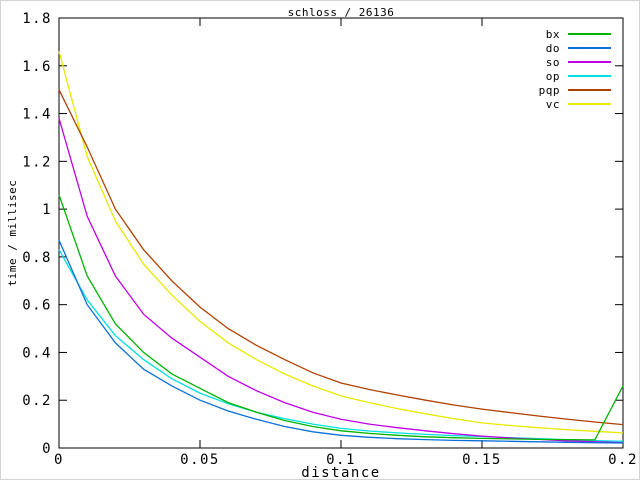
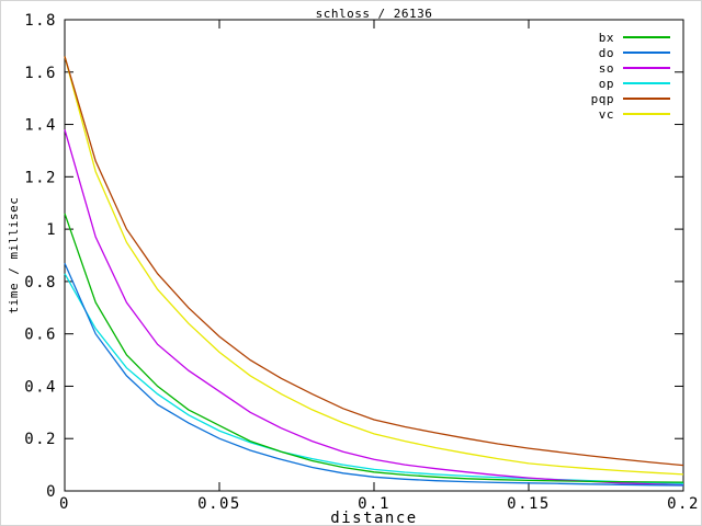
pqp/0: 1.50 -> 1.66
bx/0.2: 0.26 -> 0.03
